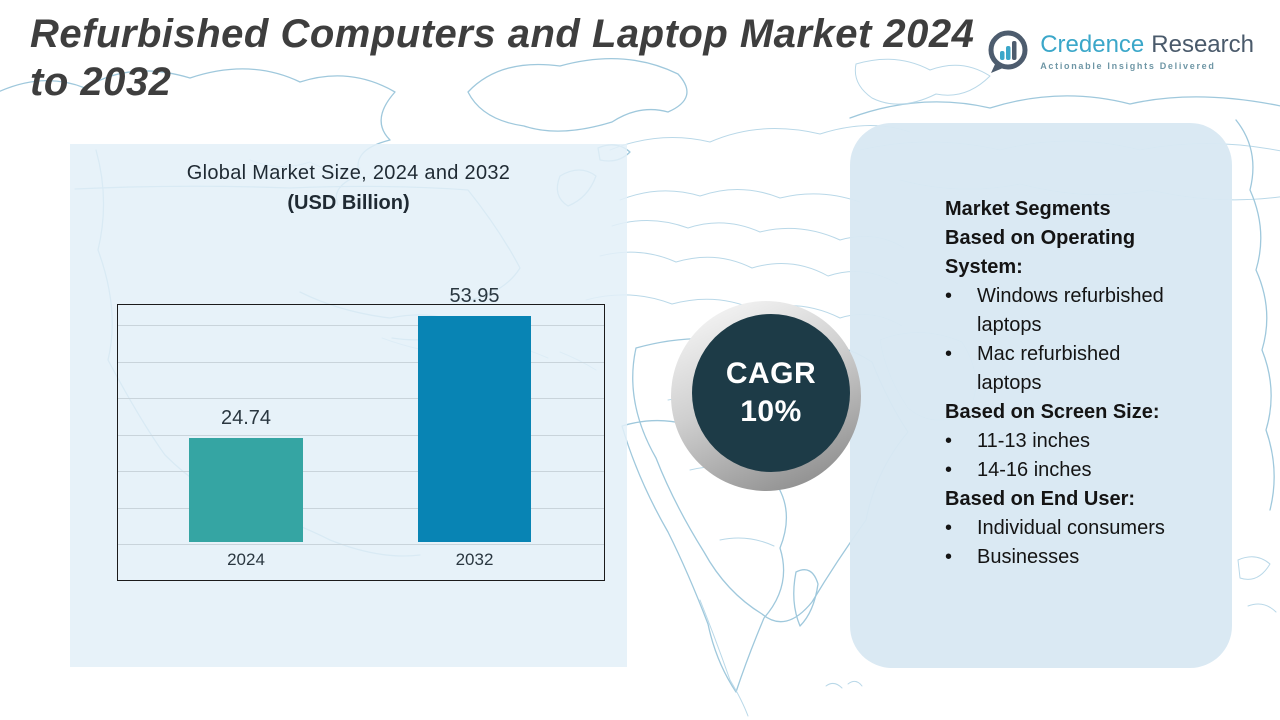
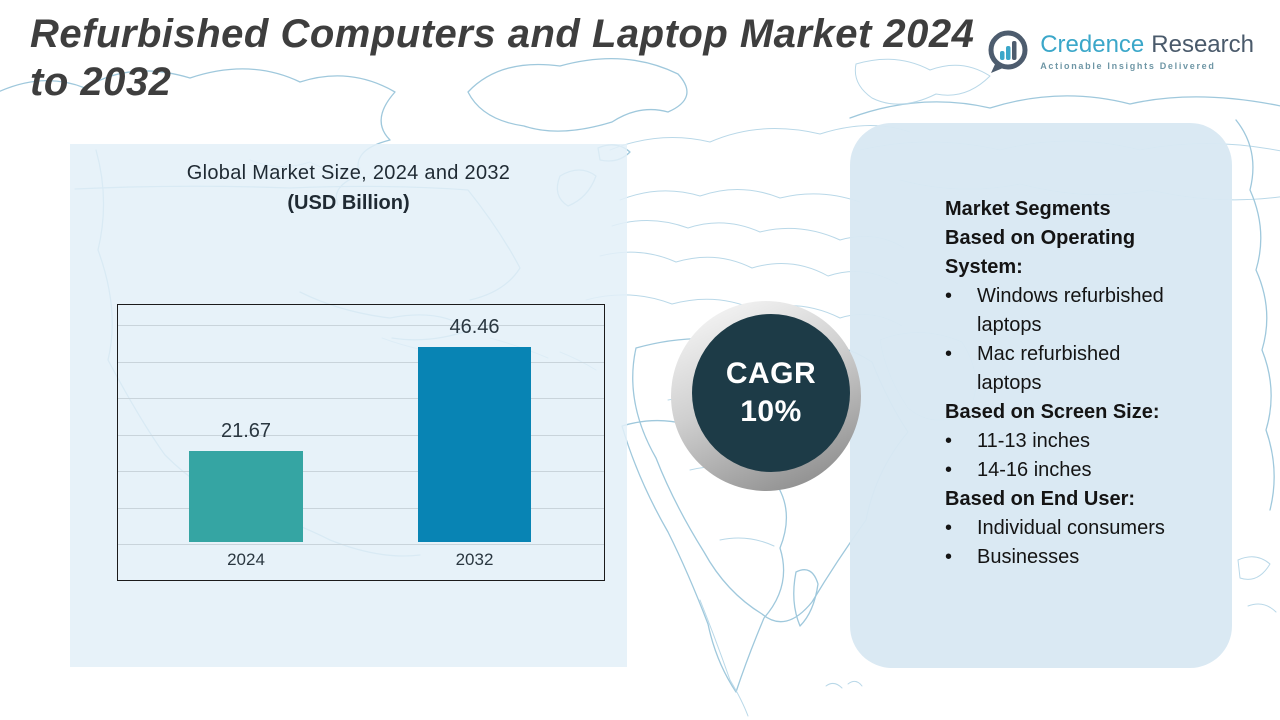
2024: 24.74 -> 21.67
2032: 53.95 -> 46.46
